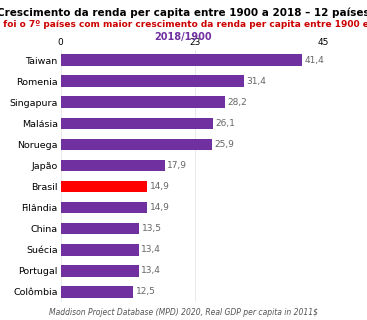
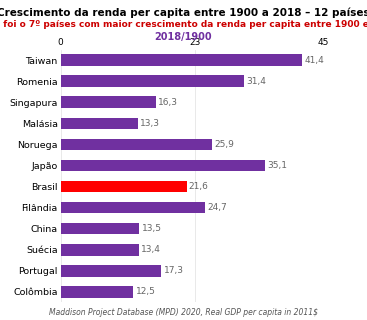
Singapura: 28,2 -> 16,3
Malásia: 26,1 -> 13,3
Japão: 17,9 -> 35,1
Brasil: 14,9 -> 21,6
Filândia: 14,9 -> 24,7
Portugal: 13,4 -> 17,3
